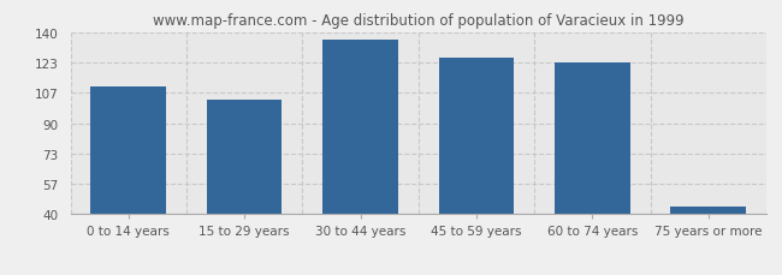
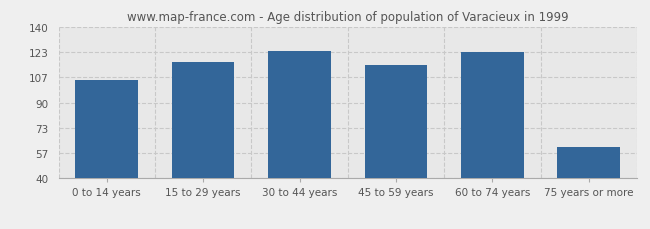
0 to 14 years: 110 -> 105
15 to 29 years: 103 -> 117
30 to 44 years: 136 -> 124
45 to 59 years: 126 -> 115
75 years or more: 44 -> 61
